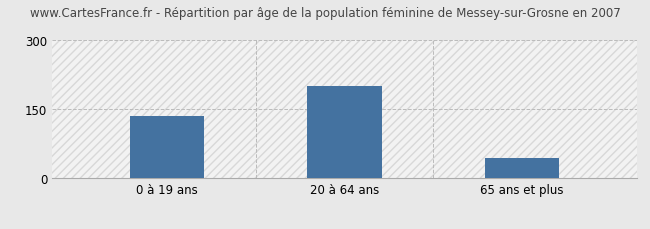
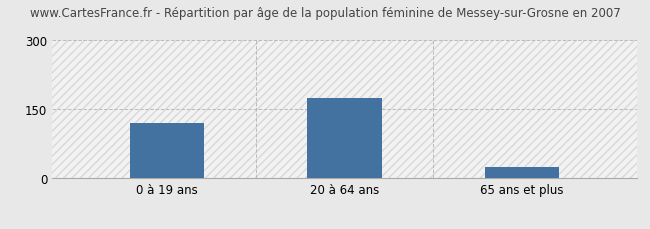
0 à 19 ans: 135 -> 120
20 à 64 ans: 200 -> 175
65 ans et plus: 45 -> 25
